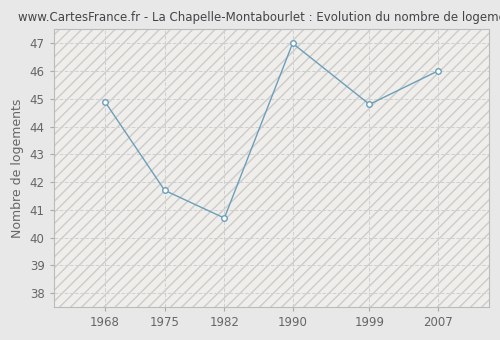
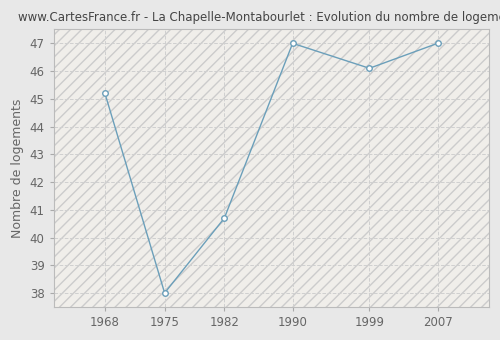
1968: 44.9 -> 45.2
1975: 41.7 -> 38.0
1999: 44.8 -> 46.1
2007: 46.0 -> 47.0
